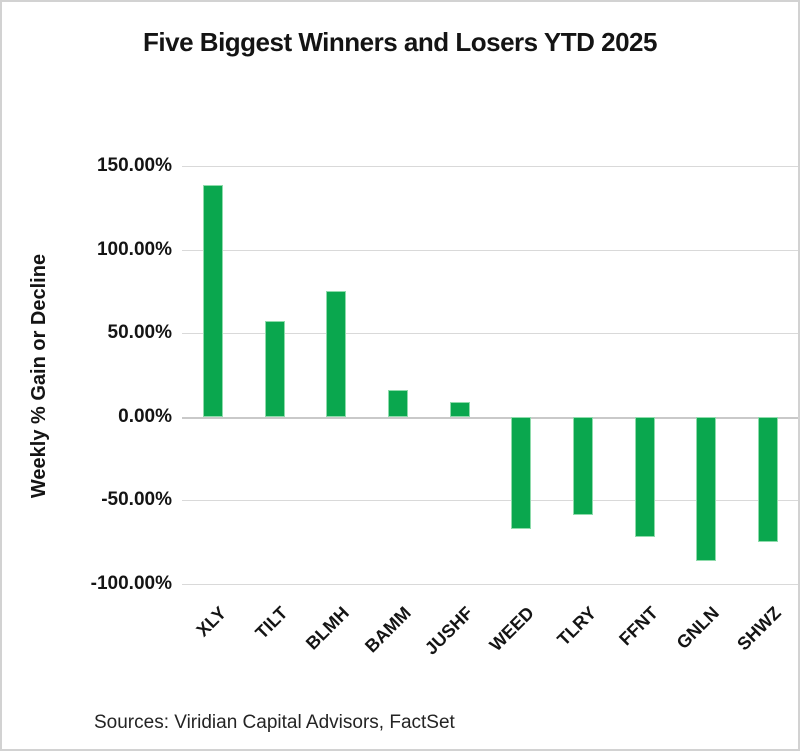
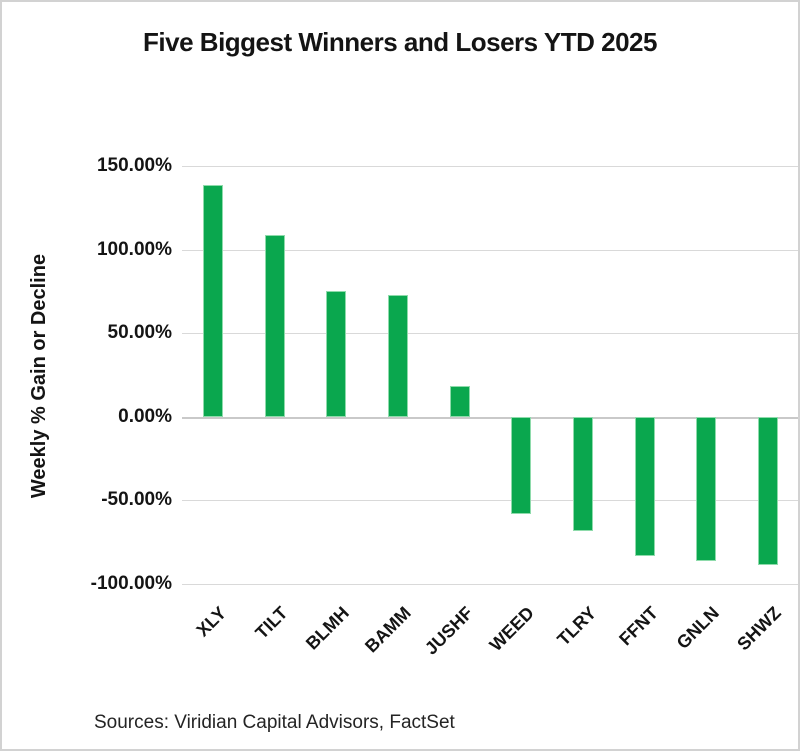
TILT: 57% -> 108%
BAMM: 16% -> 73%
JUSHF: 9% -> 18%
WEED: -67% -> -58%
TLRY: -59% -> -68%
FFNT: -72% -> -83%
SHWZ: -75% -> -88%
